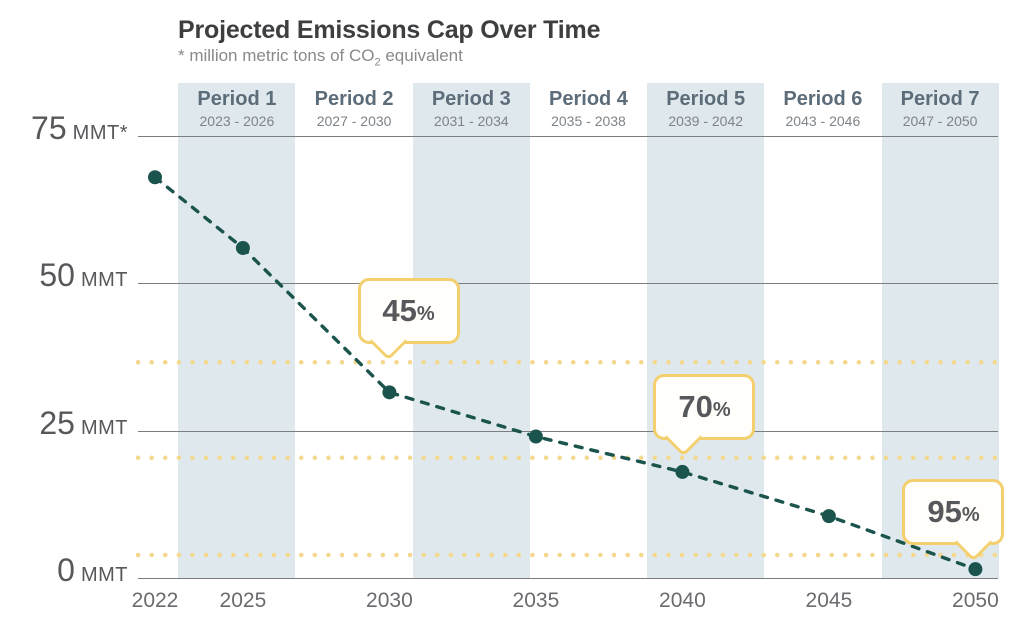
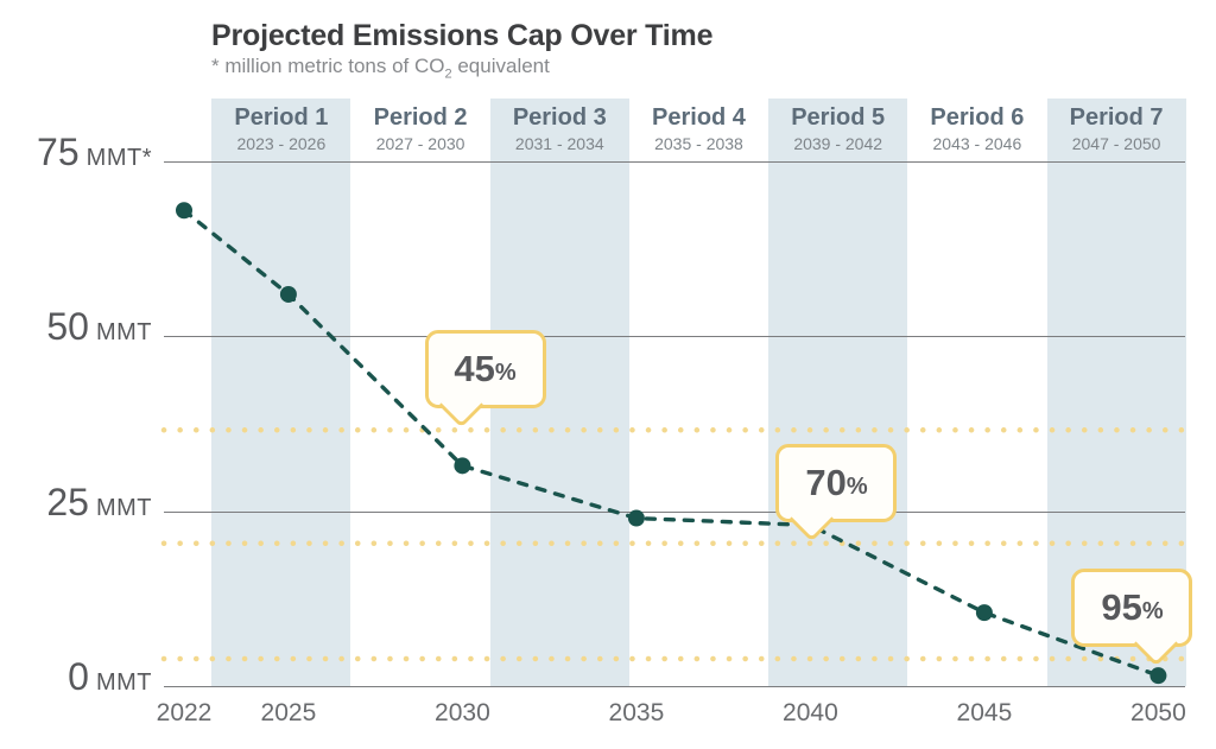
2040: 18 -> 23
